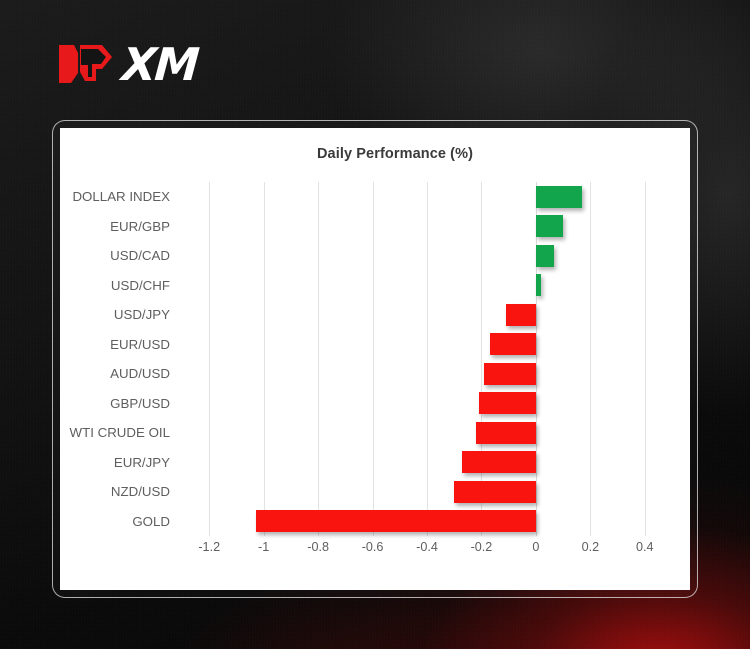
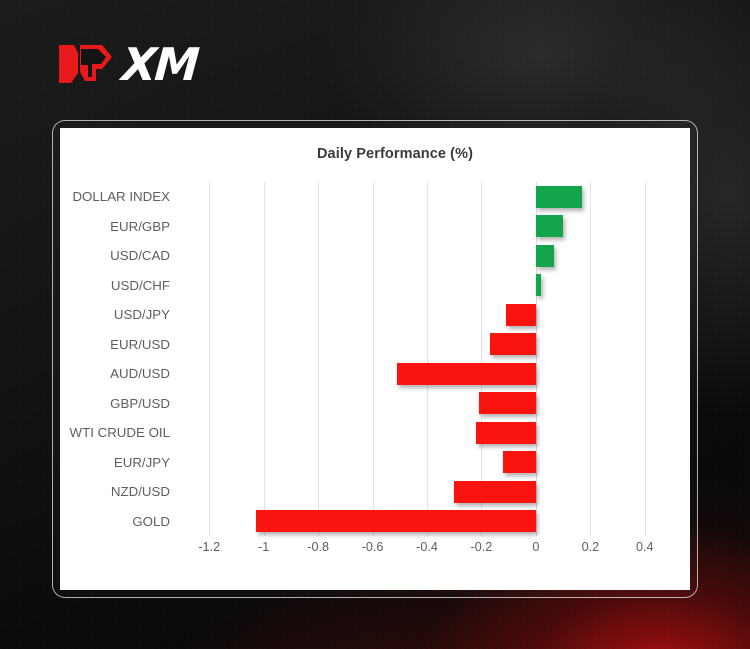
AUD/USD: -0.19 -> -0.51
EUR/JPY: -0.27 -> -0.12
